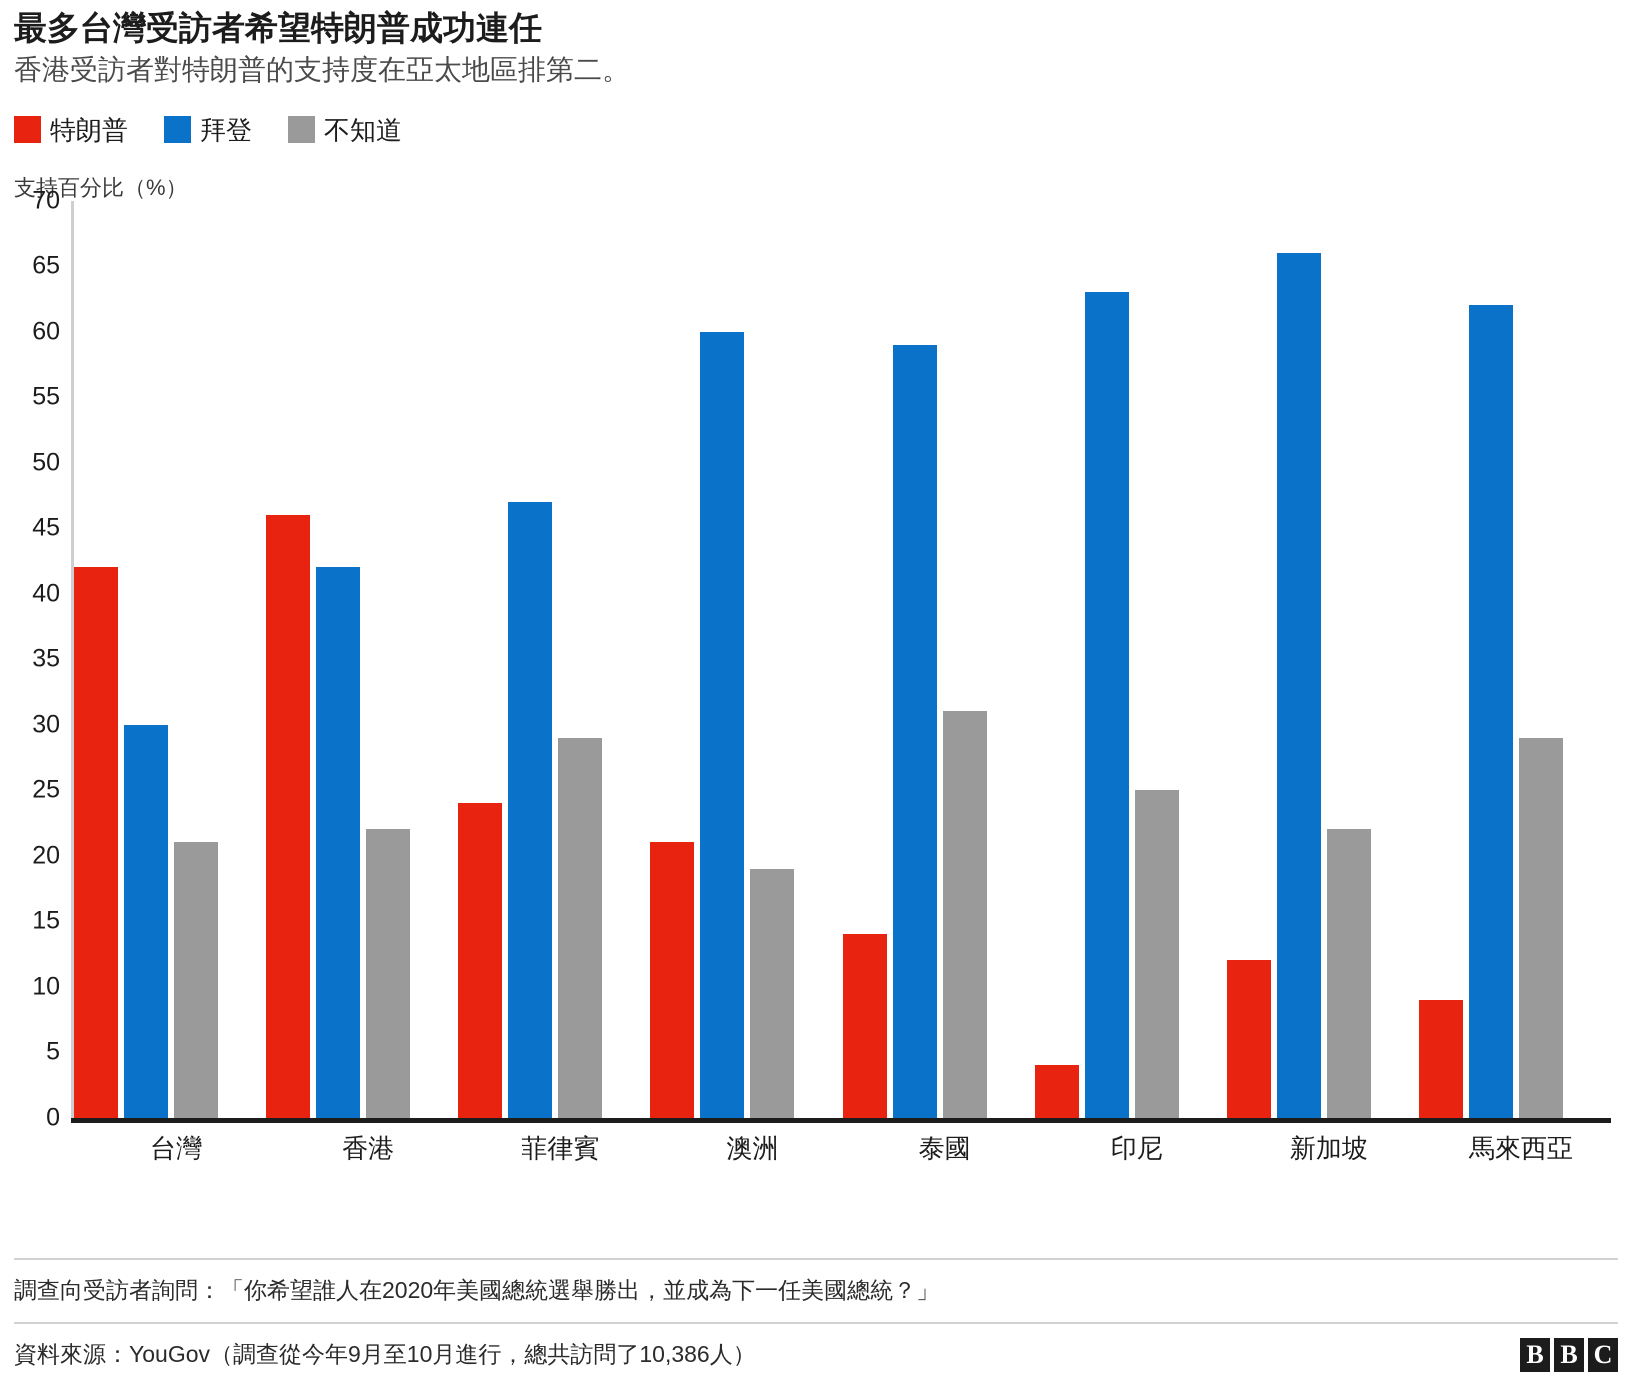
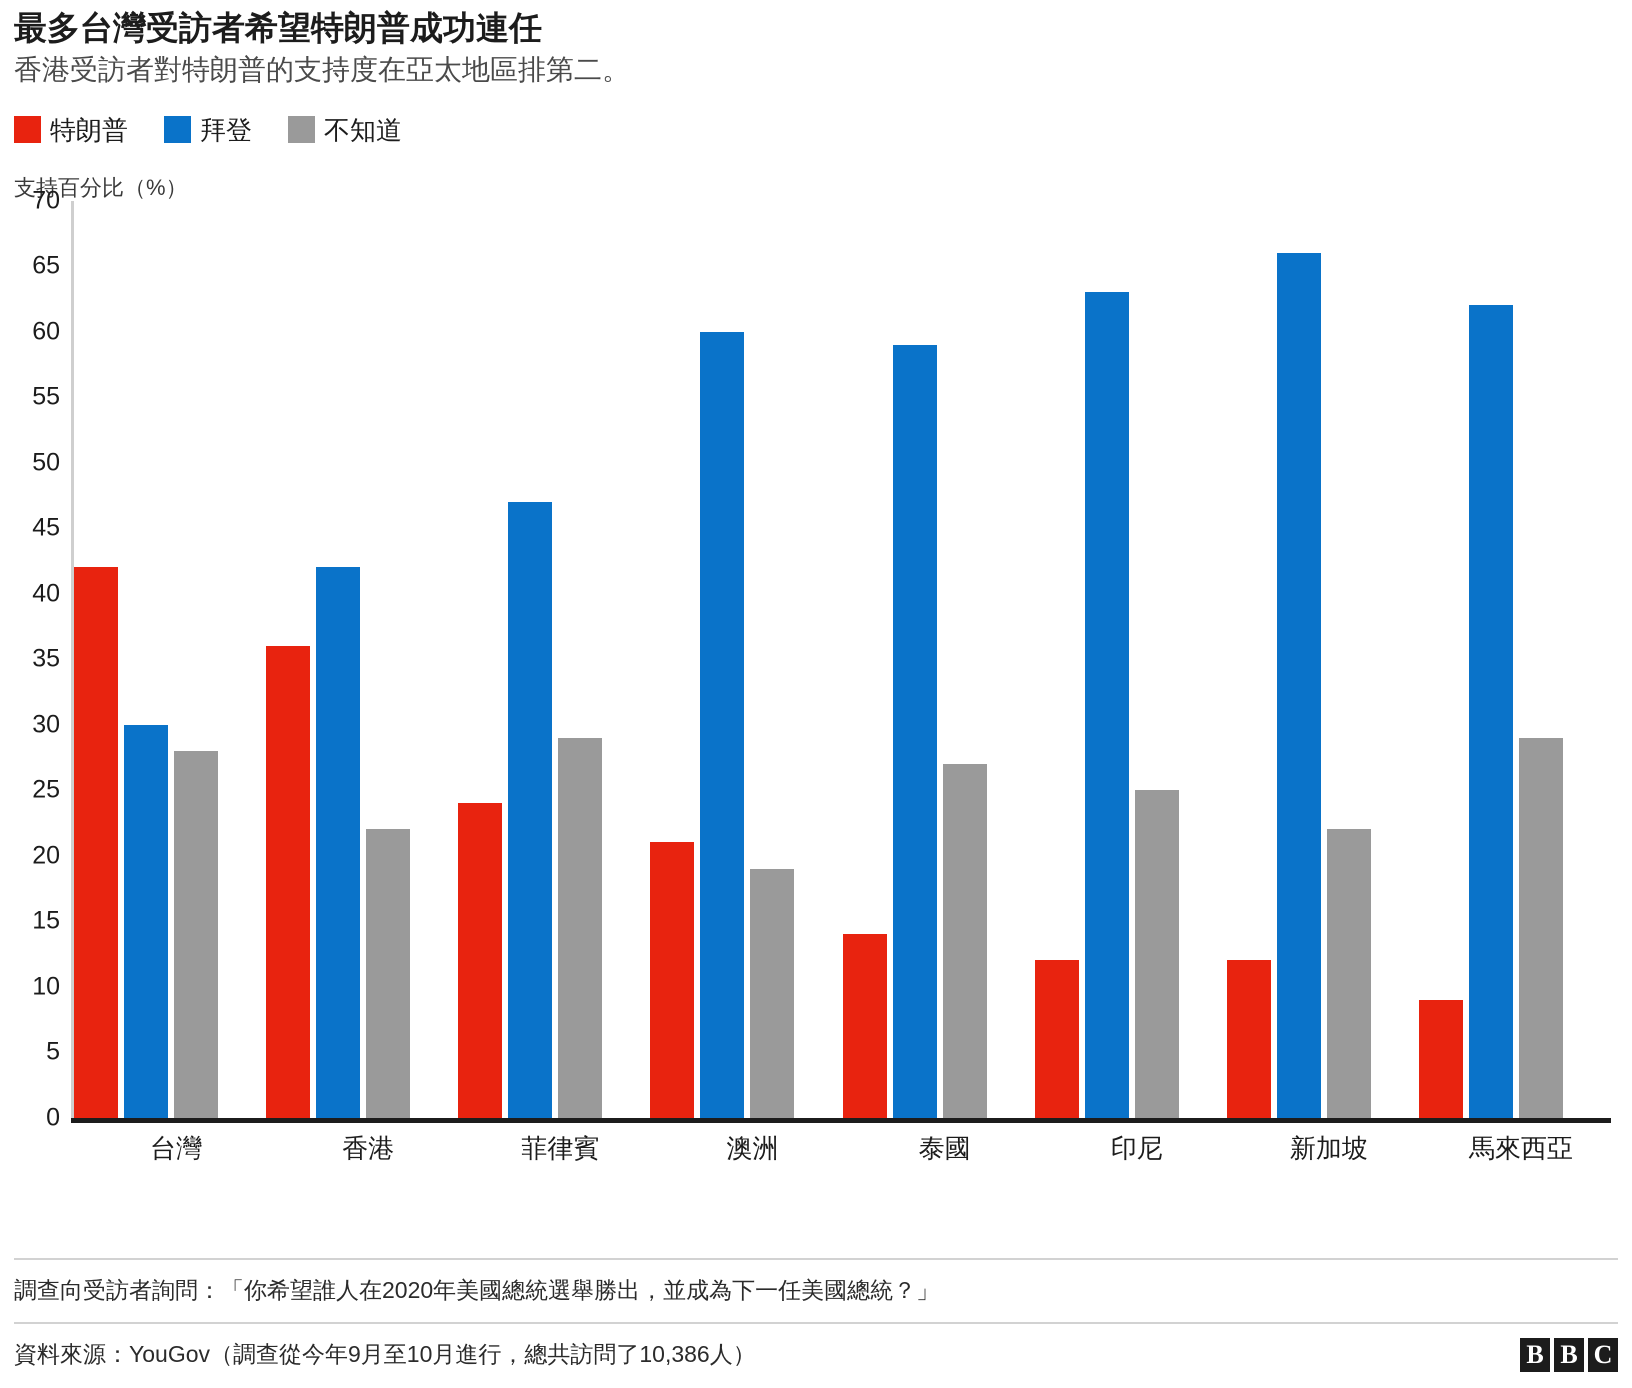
不知道/台灣: 21 -> 28
特朗普/香港: 46 -> 36
不知道/泰國: 31 -> 27
特朗普/印尼: 4 -> 12
